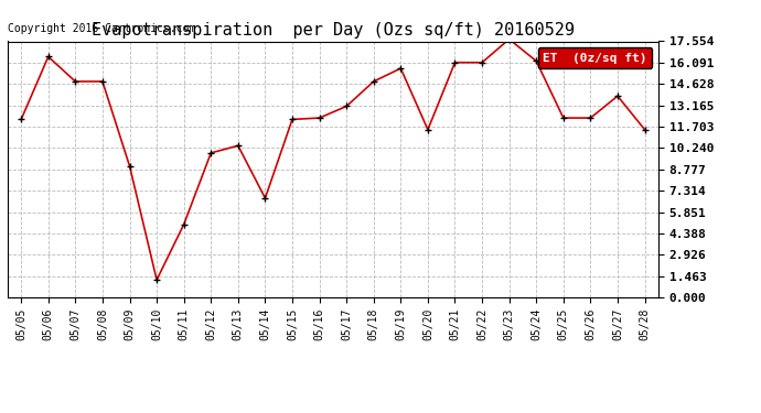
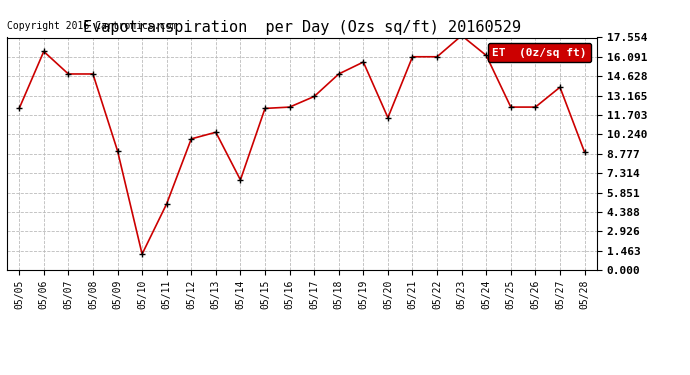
05/28: 11.5 -> 8.9
